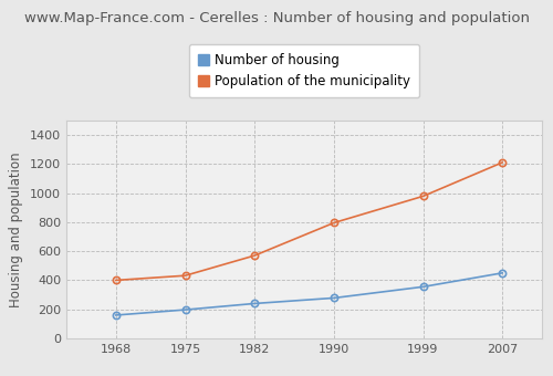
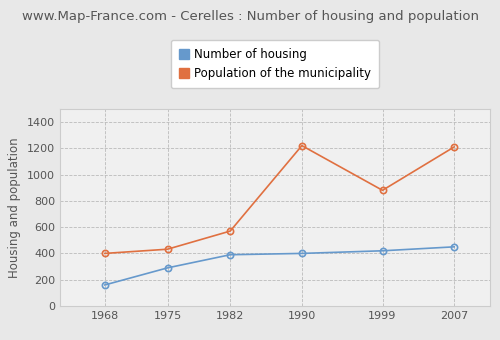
Number of housing/1975: 200 -> 290
Number of housing/1982: 240 -> 390
Number of housing/1990: 280 -> 400
Population of the municipality/1990: 800 -> 1220
Number of housing/1999: 360 -> 420
Population of the municipality/1999: 980 -> 880
